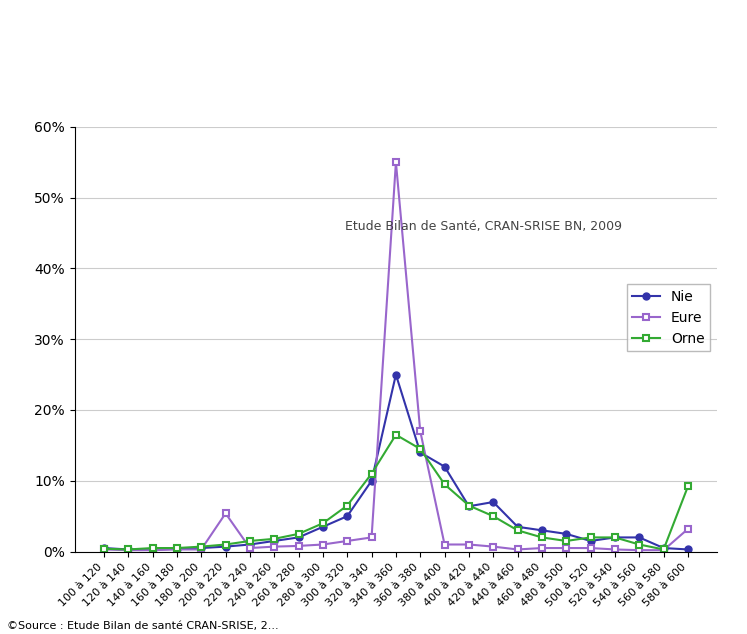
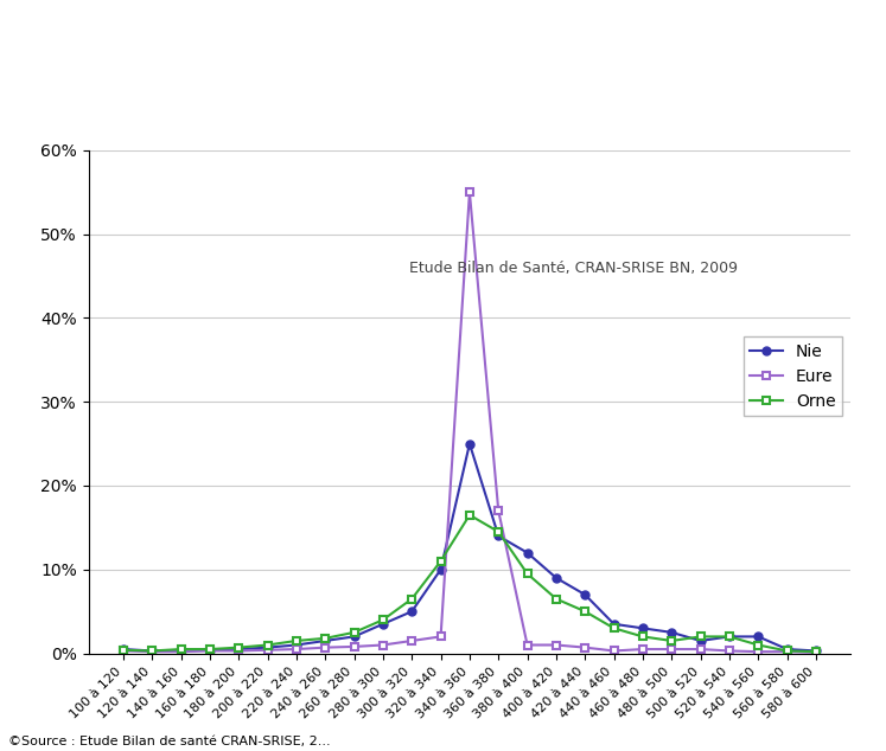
Eure/200 à 220: 5.4% -> 0.4%
Nie/400 à 420: 6.4% -> 9.0%
Eure/580 à 600: 3.2% -> 0.1%
Orne/580 à 600: 9.2% -> 0.2%
